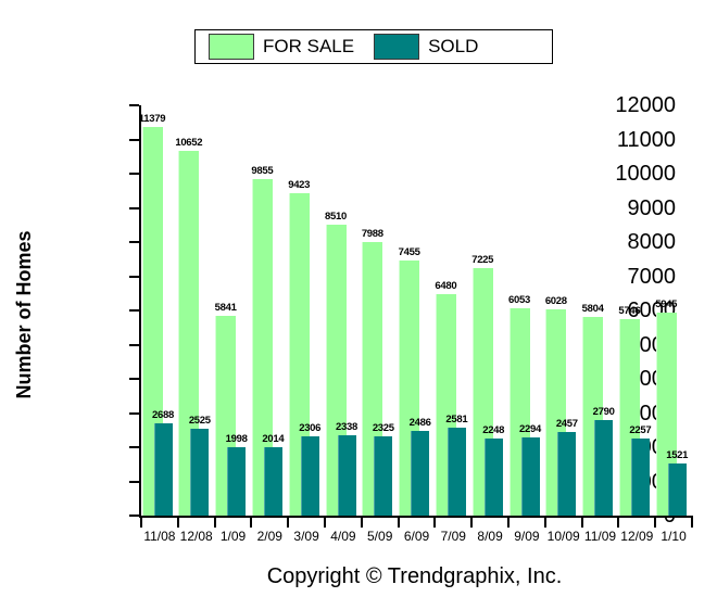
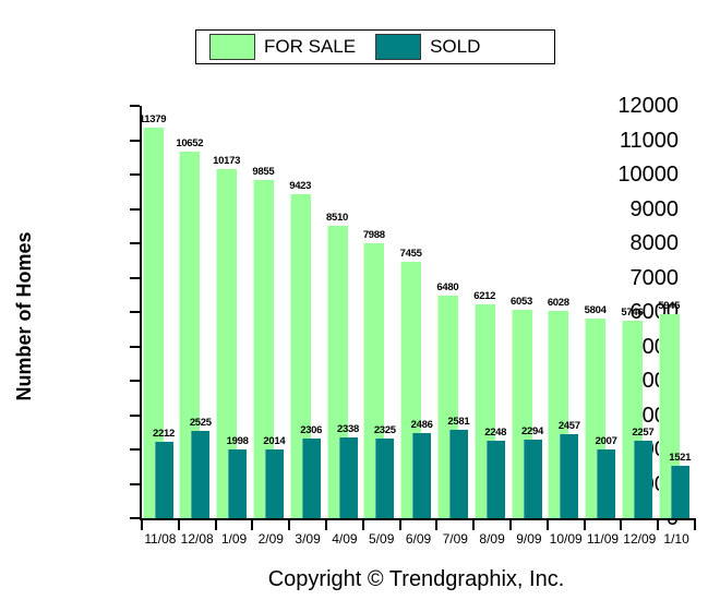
SOLD/11/08: 2688 -> 2212
FOR SALE/1/09: 5841 -> 10173
FOR SALE/8/09: 7225 -> 6212
SOLD/11/09: 2790 -> 2007
